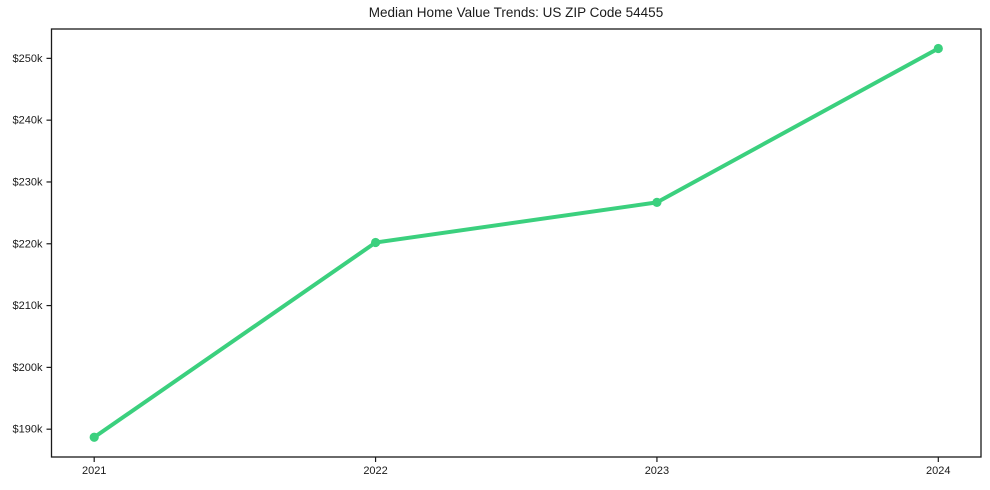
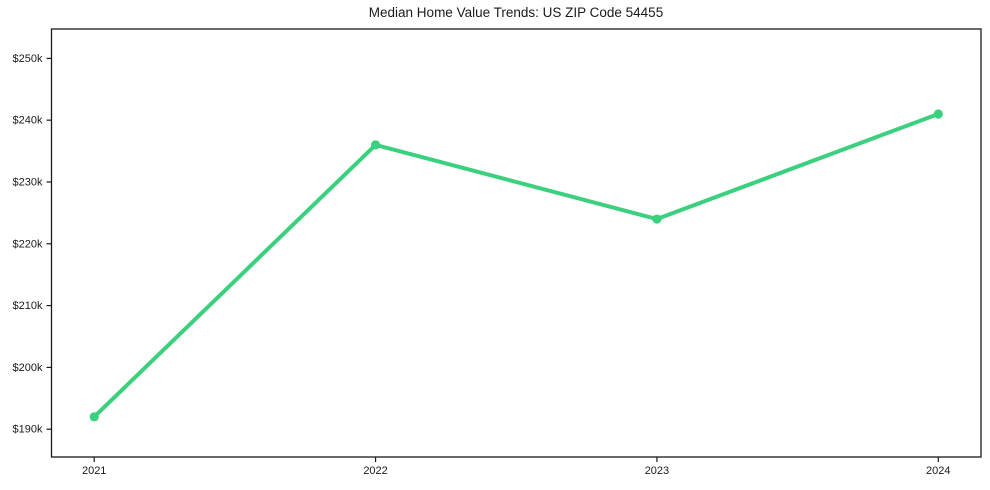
2021: $189k -> $192k
2022: $220k -> $236k
2023: $227k -> $224k
2024: $252k -> $241k
